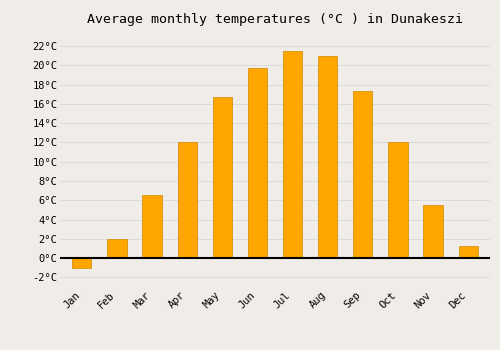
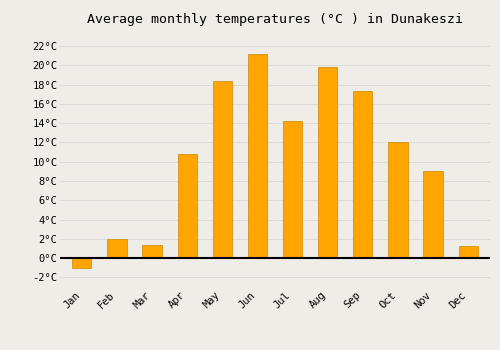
Mar: 6.5°C -> 1.4°C
Apr: 12.0°C -> 10.8°C
May: 16.7°C -> 18.4°C
Jun: 19.7°C -> 21.2°C
Jul: 21.5°C -> 14.2°C
Aug: 21.0°C -> 19.8°C
Nov: 5.5°C -> 9.0°C
